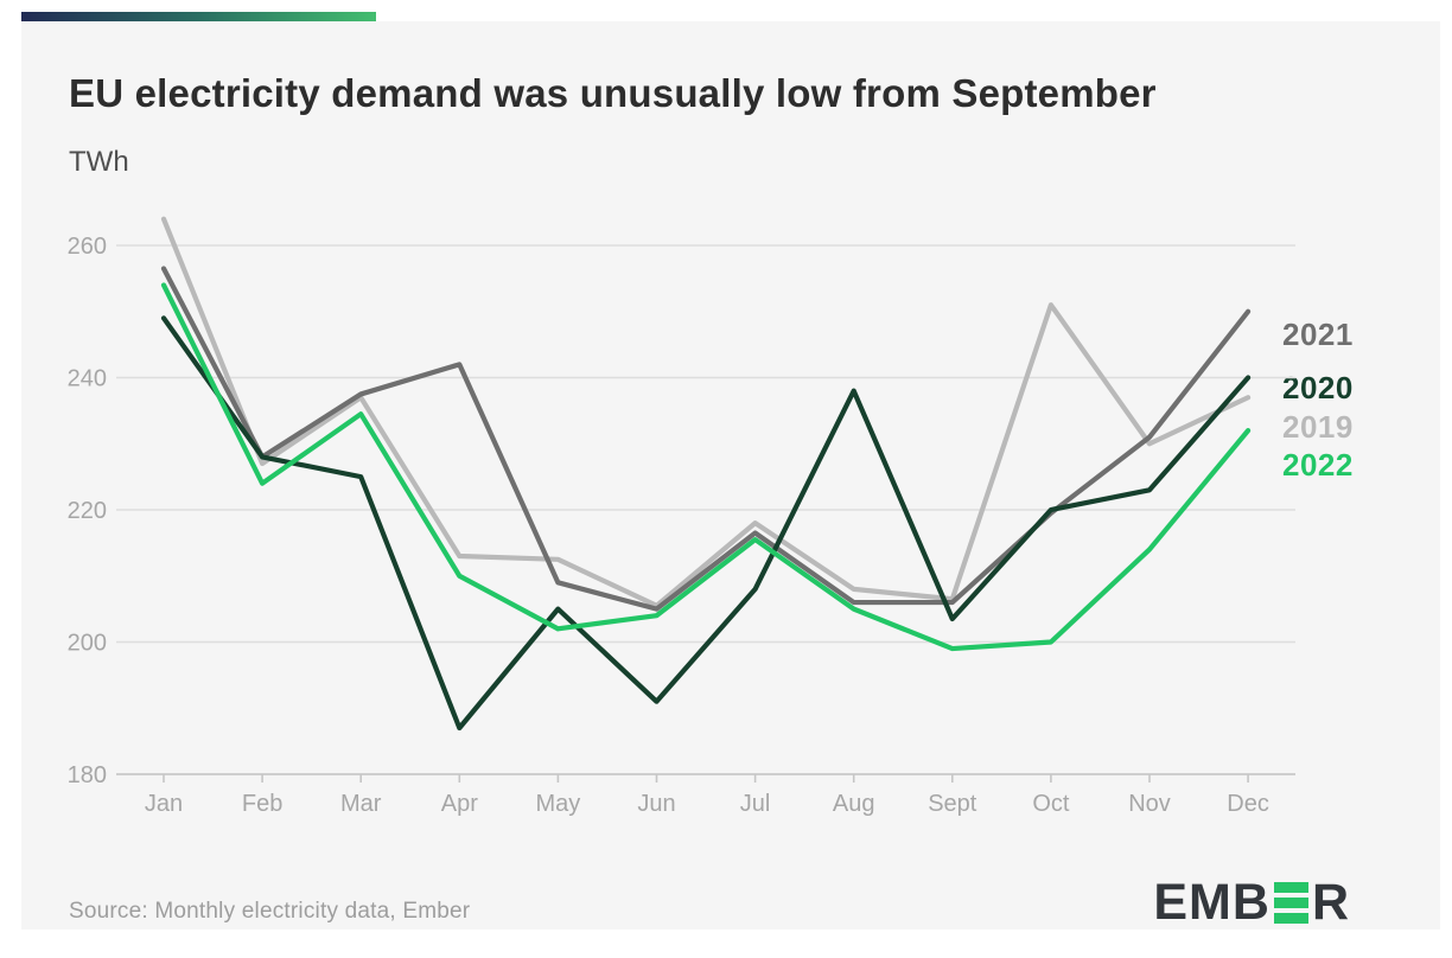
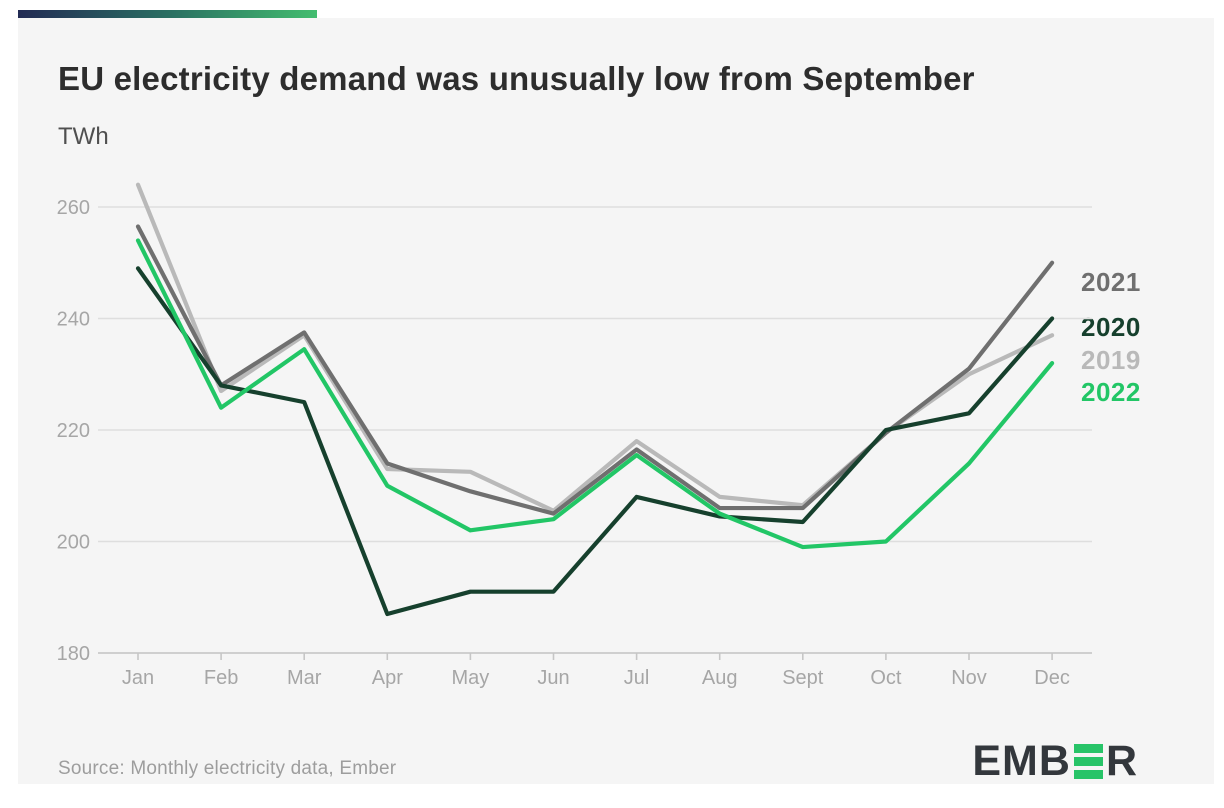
2021/Apr: 242 -> 214
2020/May: 205 -> 191
2020/Aug: 238 -> 204
2019/Oct: 251 -> 220
